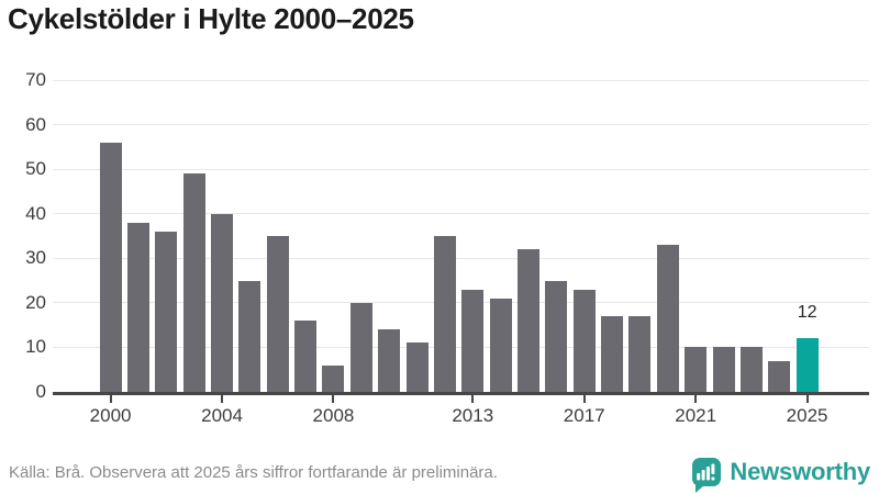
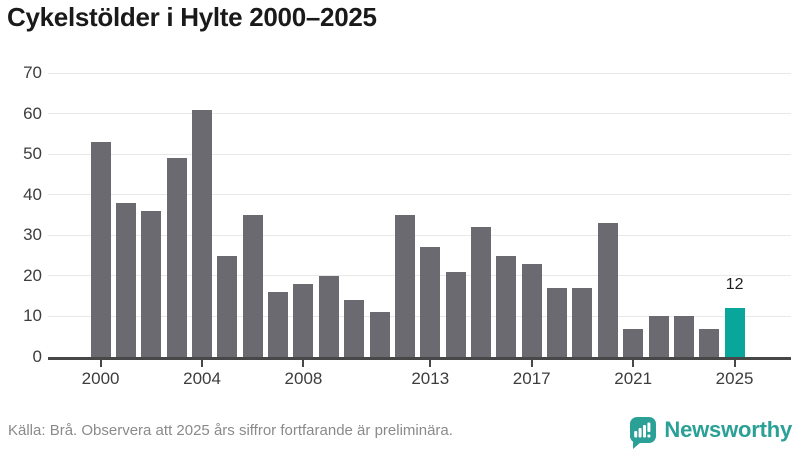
2000: 56 -> 53
2004: 40 -> 61
2008: 6 -> 18
2013: 23 -> 27
2021: 10 -> 7
